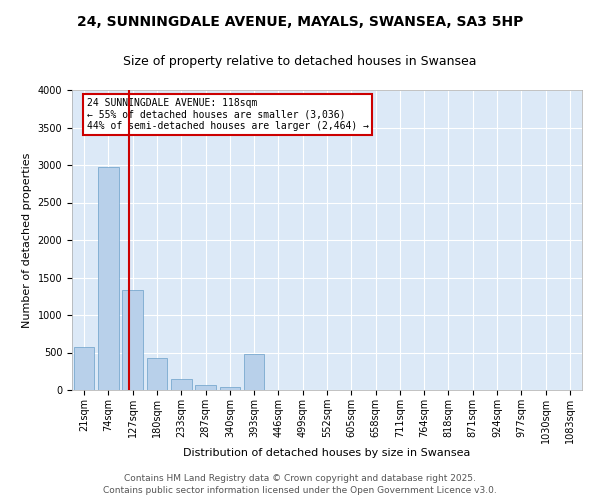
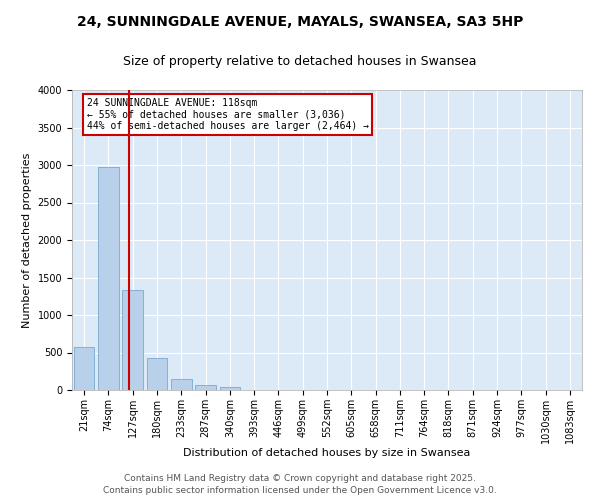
393sqm: 480 -> 0
